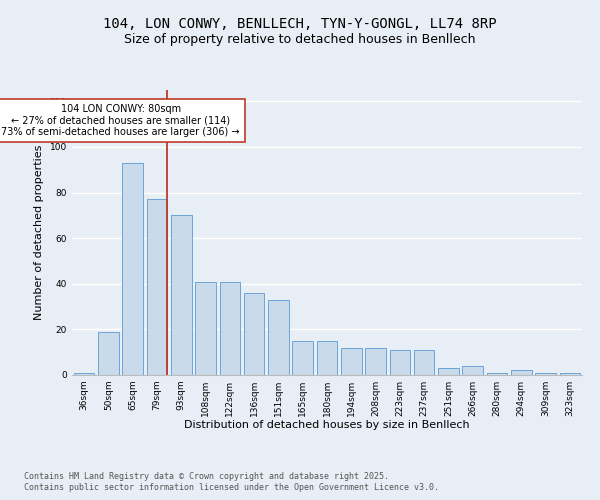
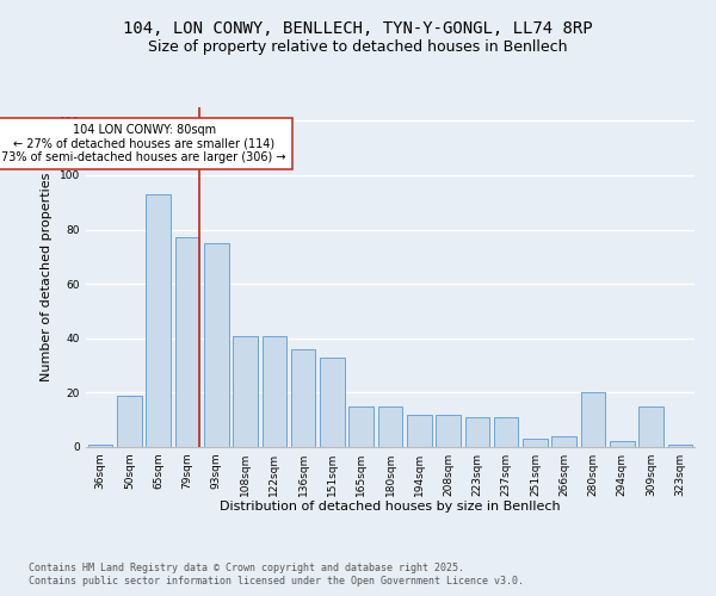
93sqm: 70 -> 75
280sqm: 1 -> 20
309sqm: 1 -> 15
